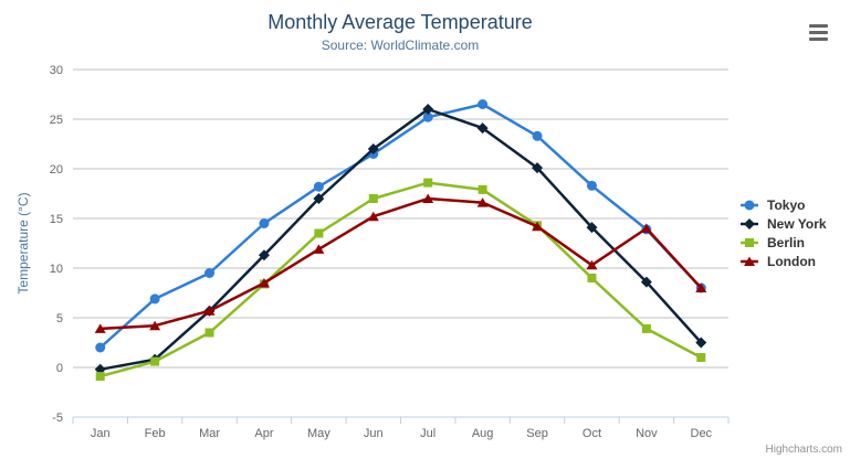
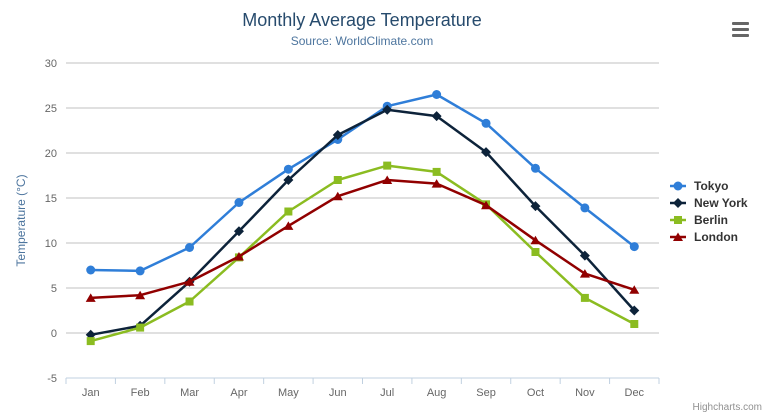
Tokyo/Jan: 2 -> 7
New York/Jul: 26 -> 25
London/Nov: 14 -> 7
Tokyo/Dec: 8 -> 10
London/Dec: 8 -> 5
